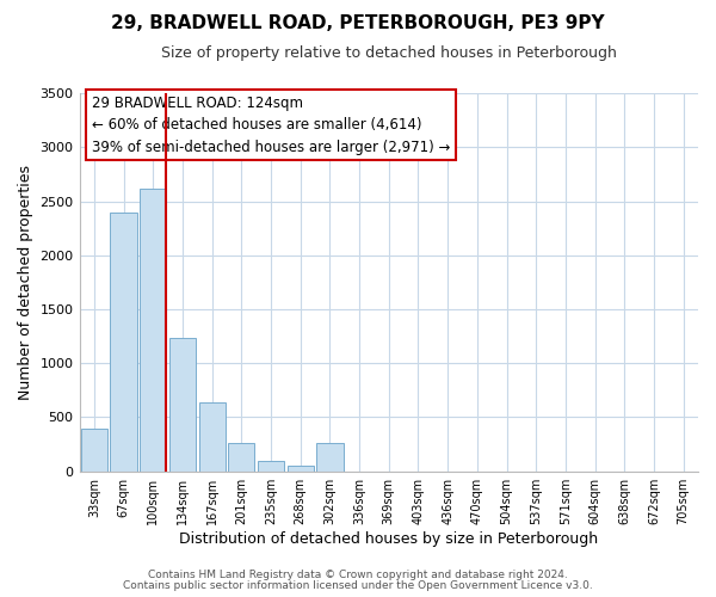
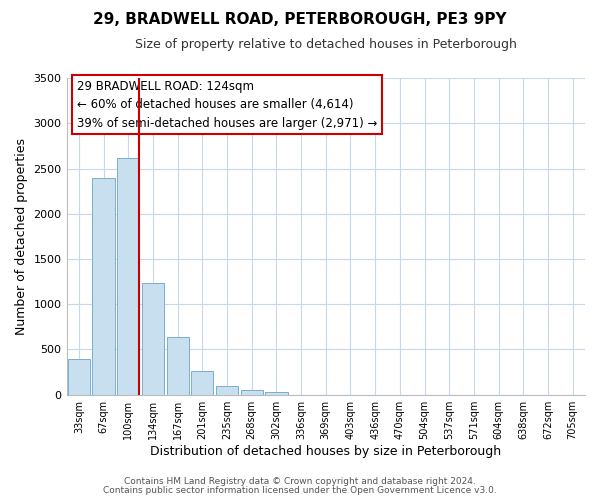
302sqm: 260 -> 30
